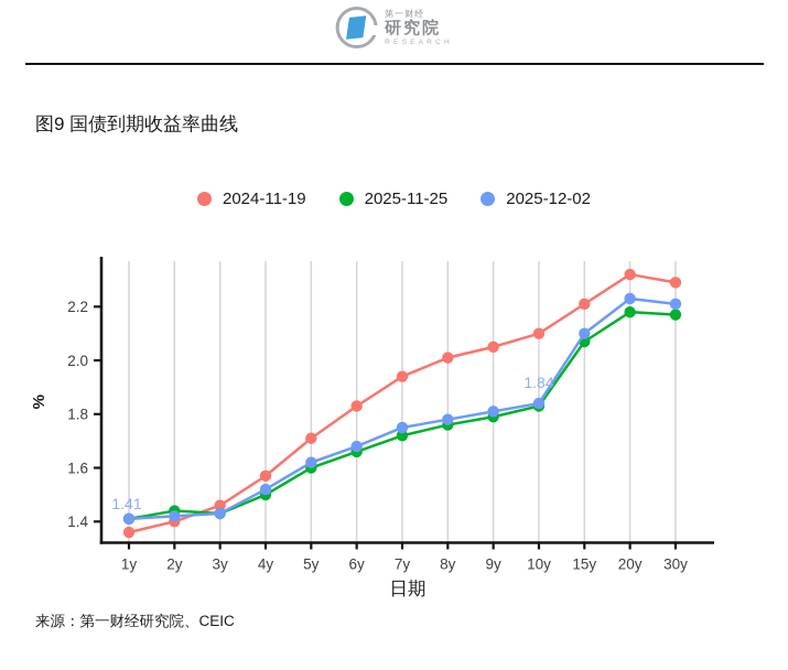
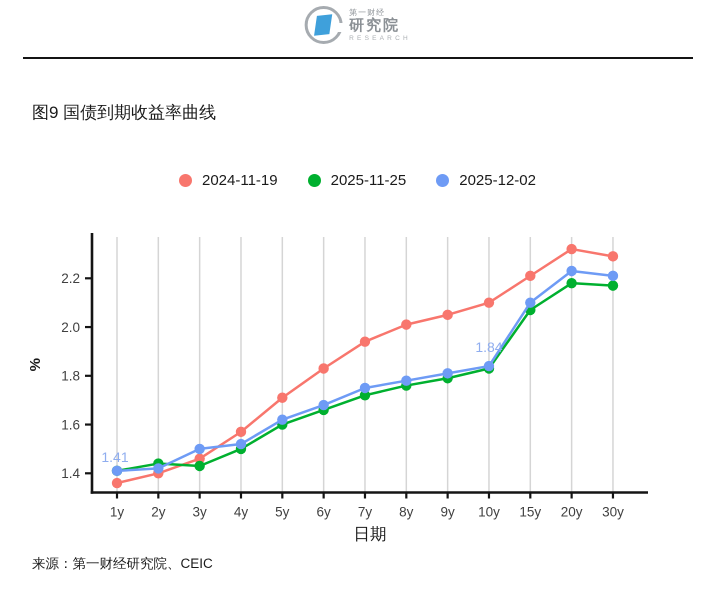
2025-12-02/3y: 1.43 -> 1.50
